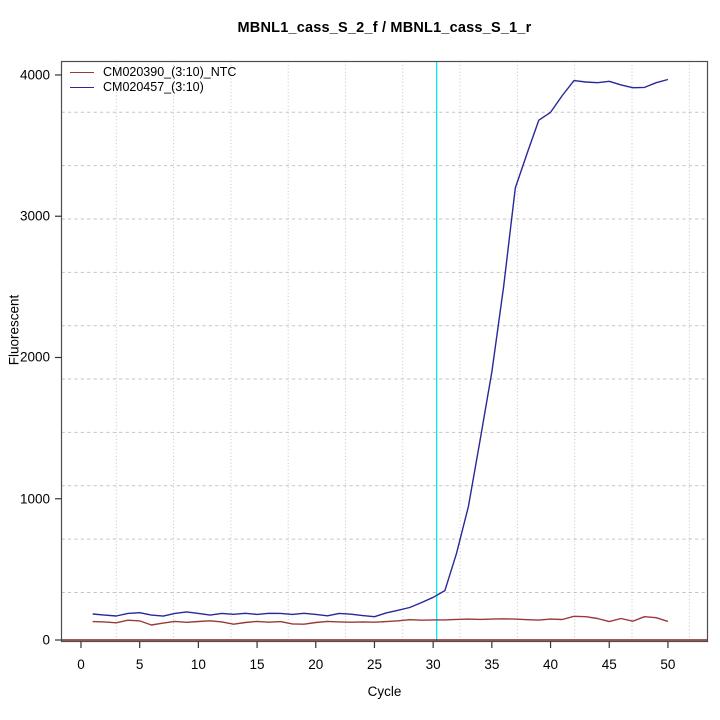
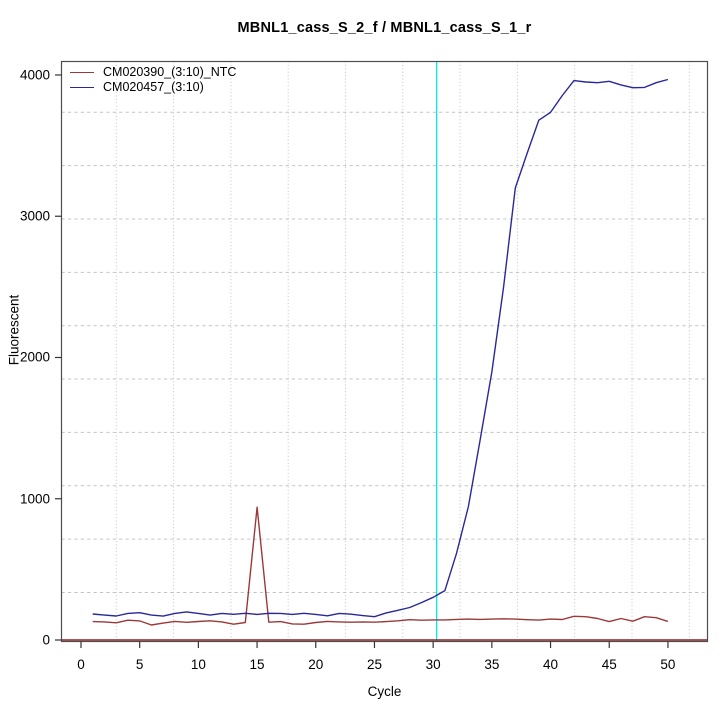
CM020390_(3:10)_NTC/15: 130 -> 940
